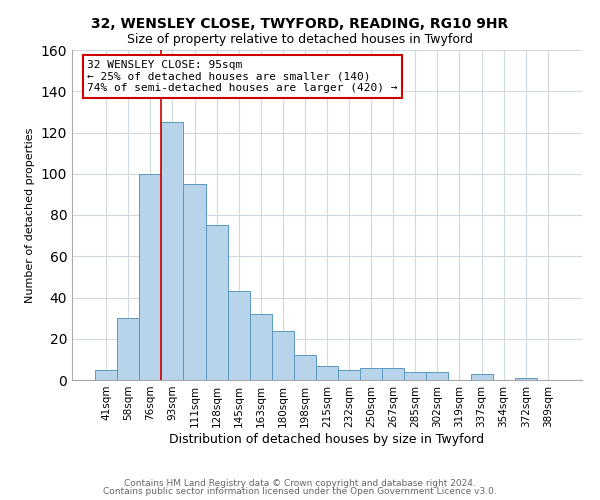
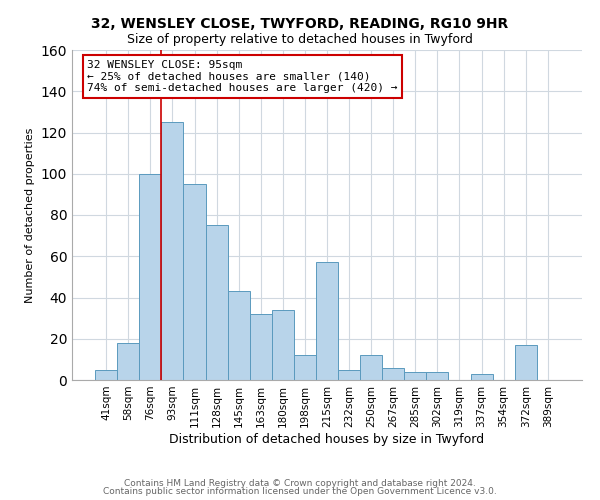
58sqm: 30 -> 18
180sqm: 24 -> 34
215sqm: 7 -> 57
250sqm: 6 -> 12
372sqm: 1 -> 17
